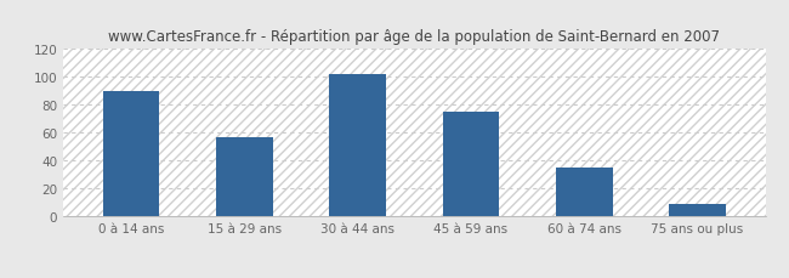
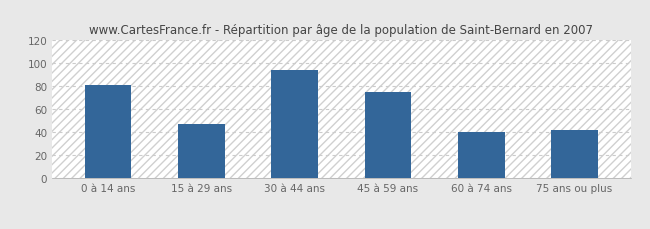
0 à 14 ans: 90 -> 81
15 à 29 ans: 57 -> 47
30 à 44 ans: 102 -> 94
60 à 74 ans: 35 -> 40
75 ans ou plus: 9 -> 42
